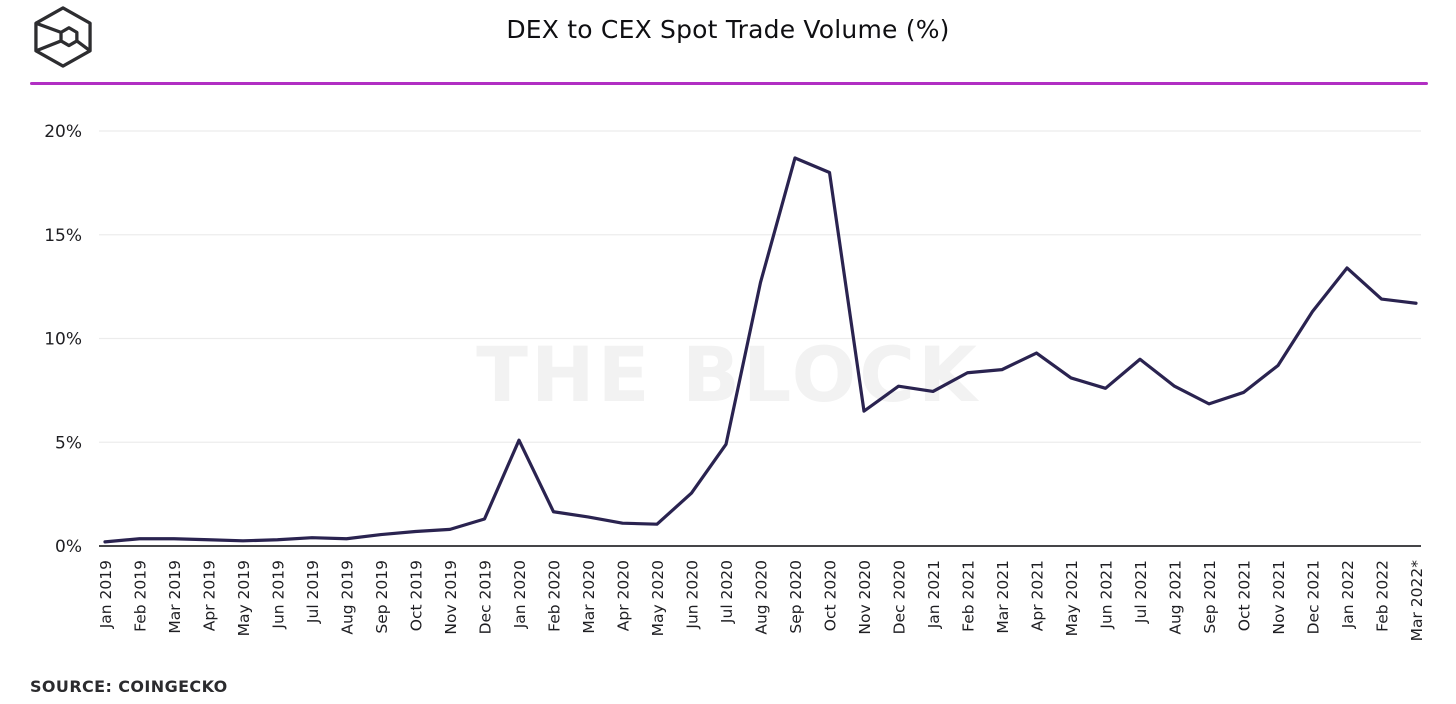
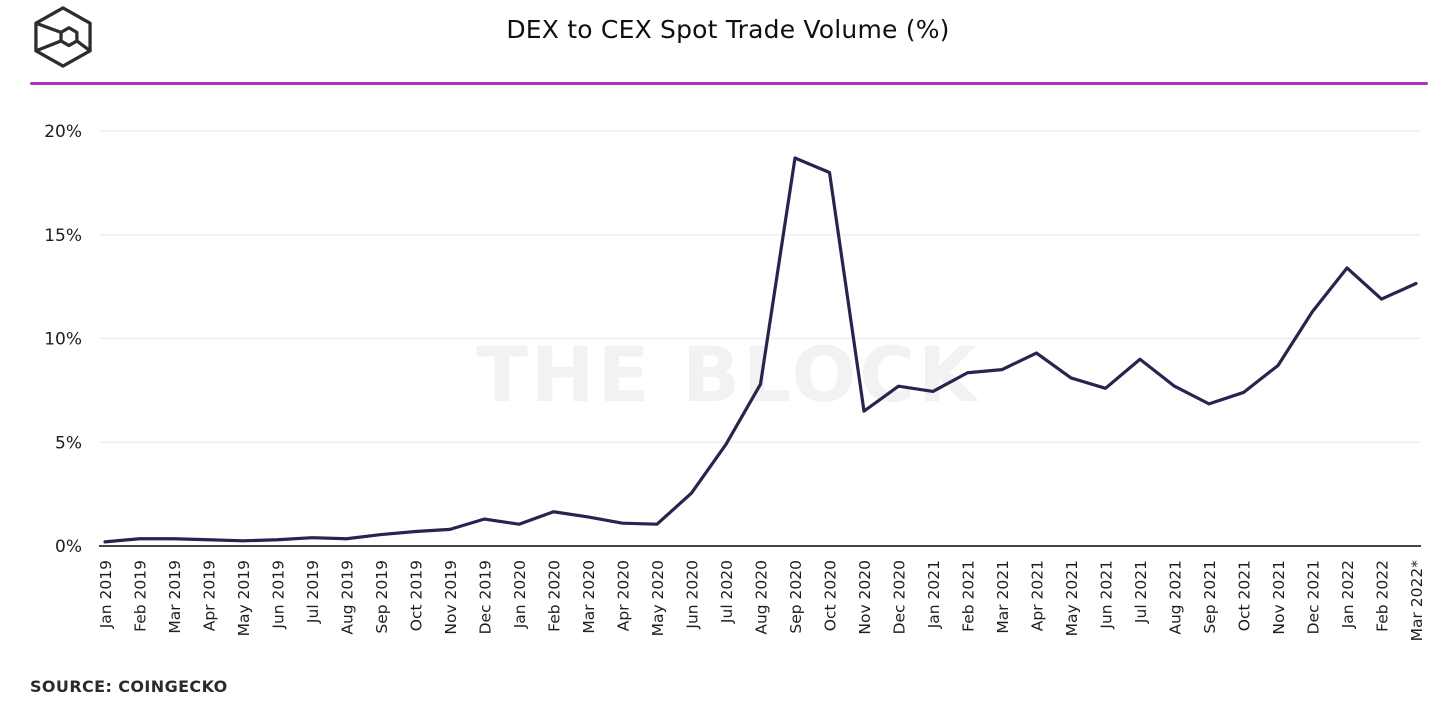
Jan 2020: 5.1% -> 1.1%
Aug 2020: 12.7% -> 7.8%
Mar 2022*: 11.7% -> 12.7%
